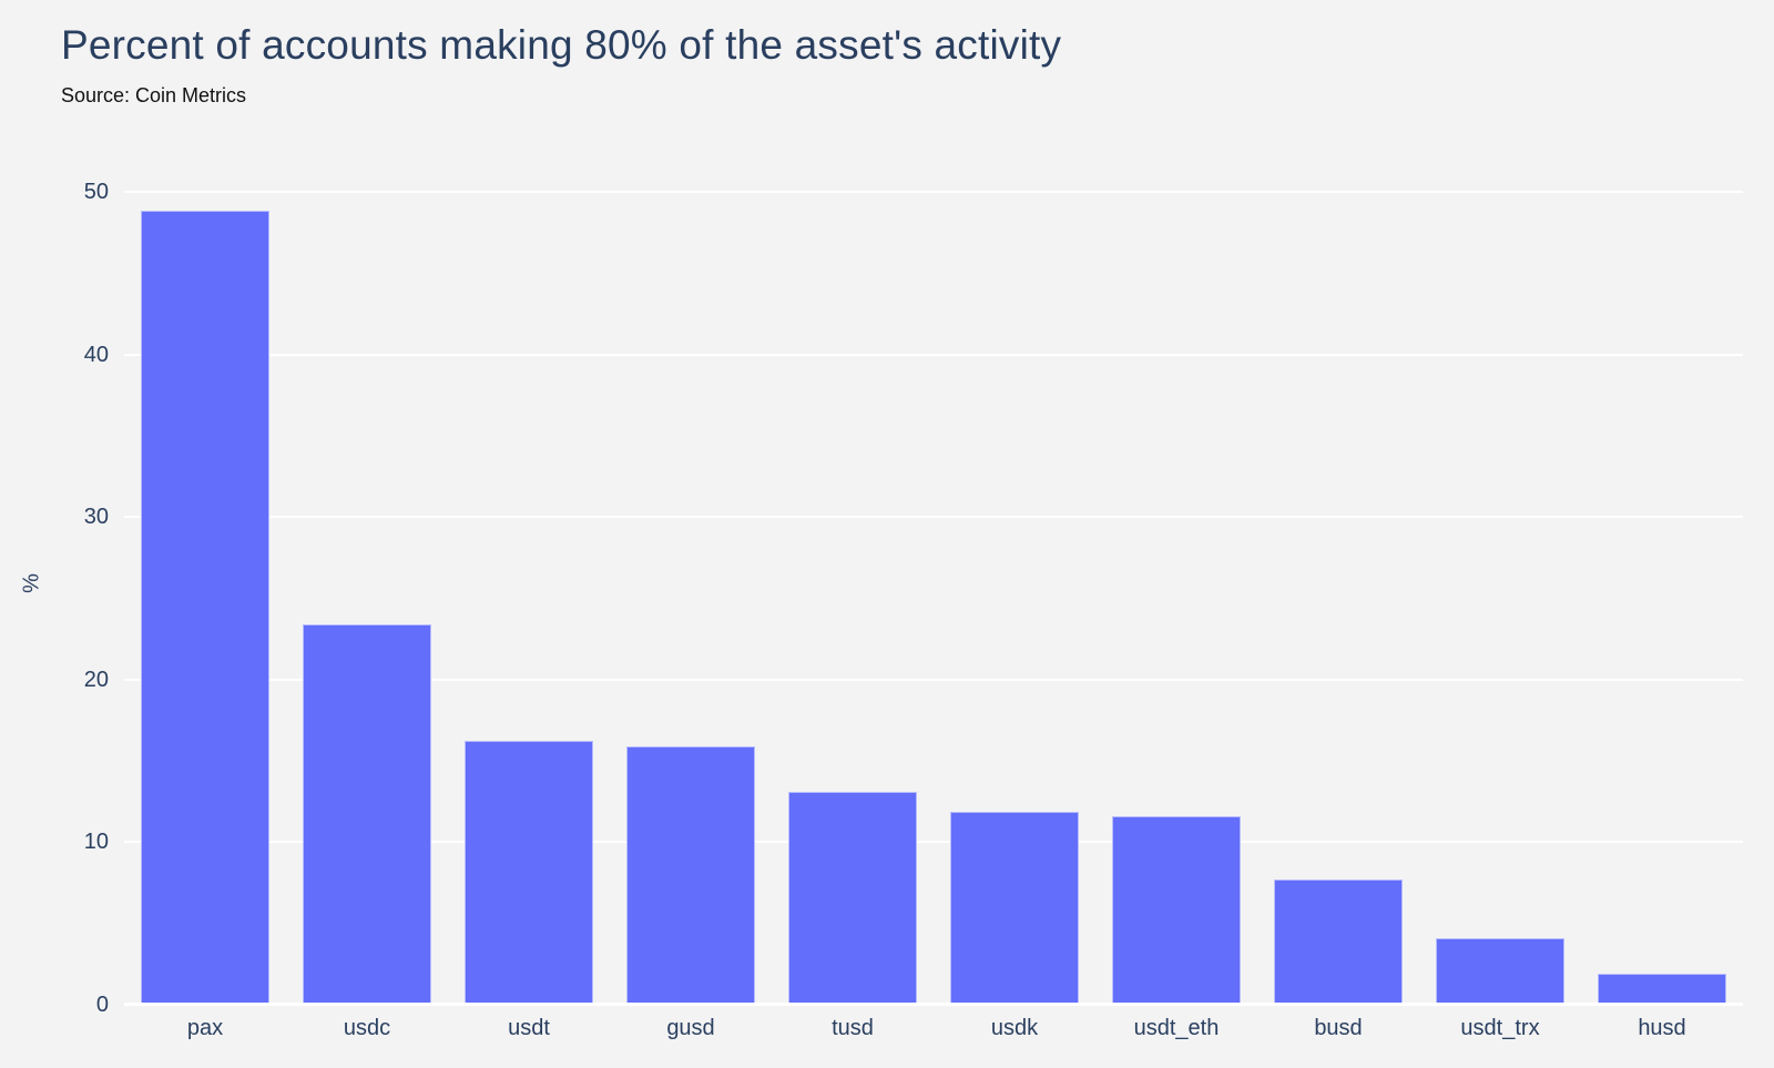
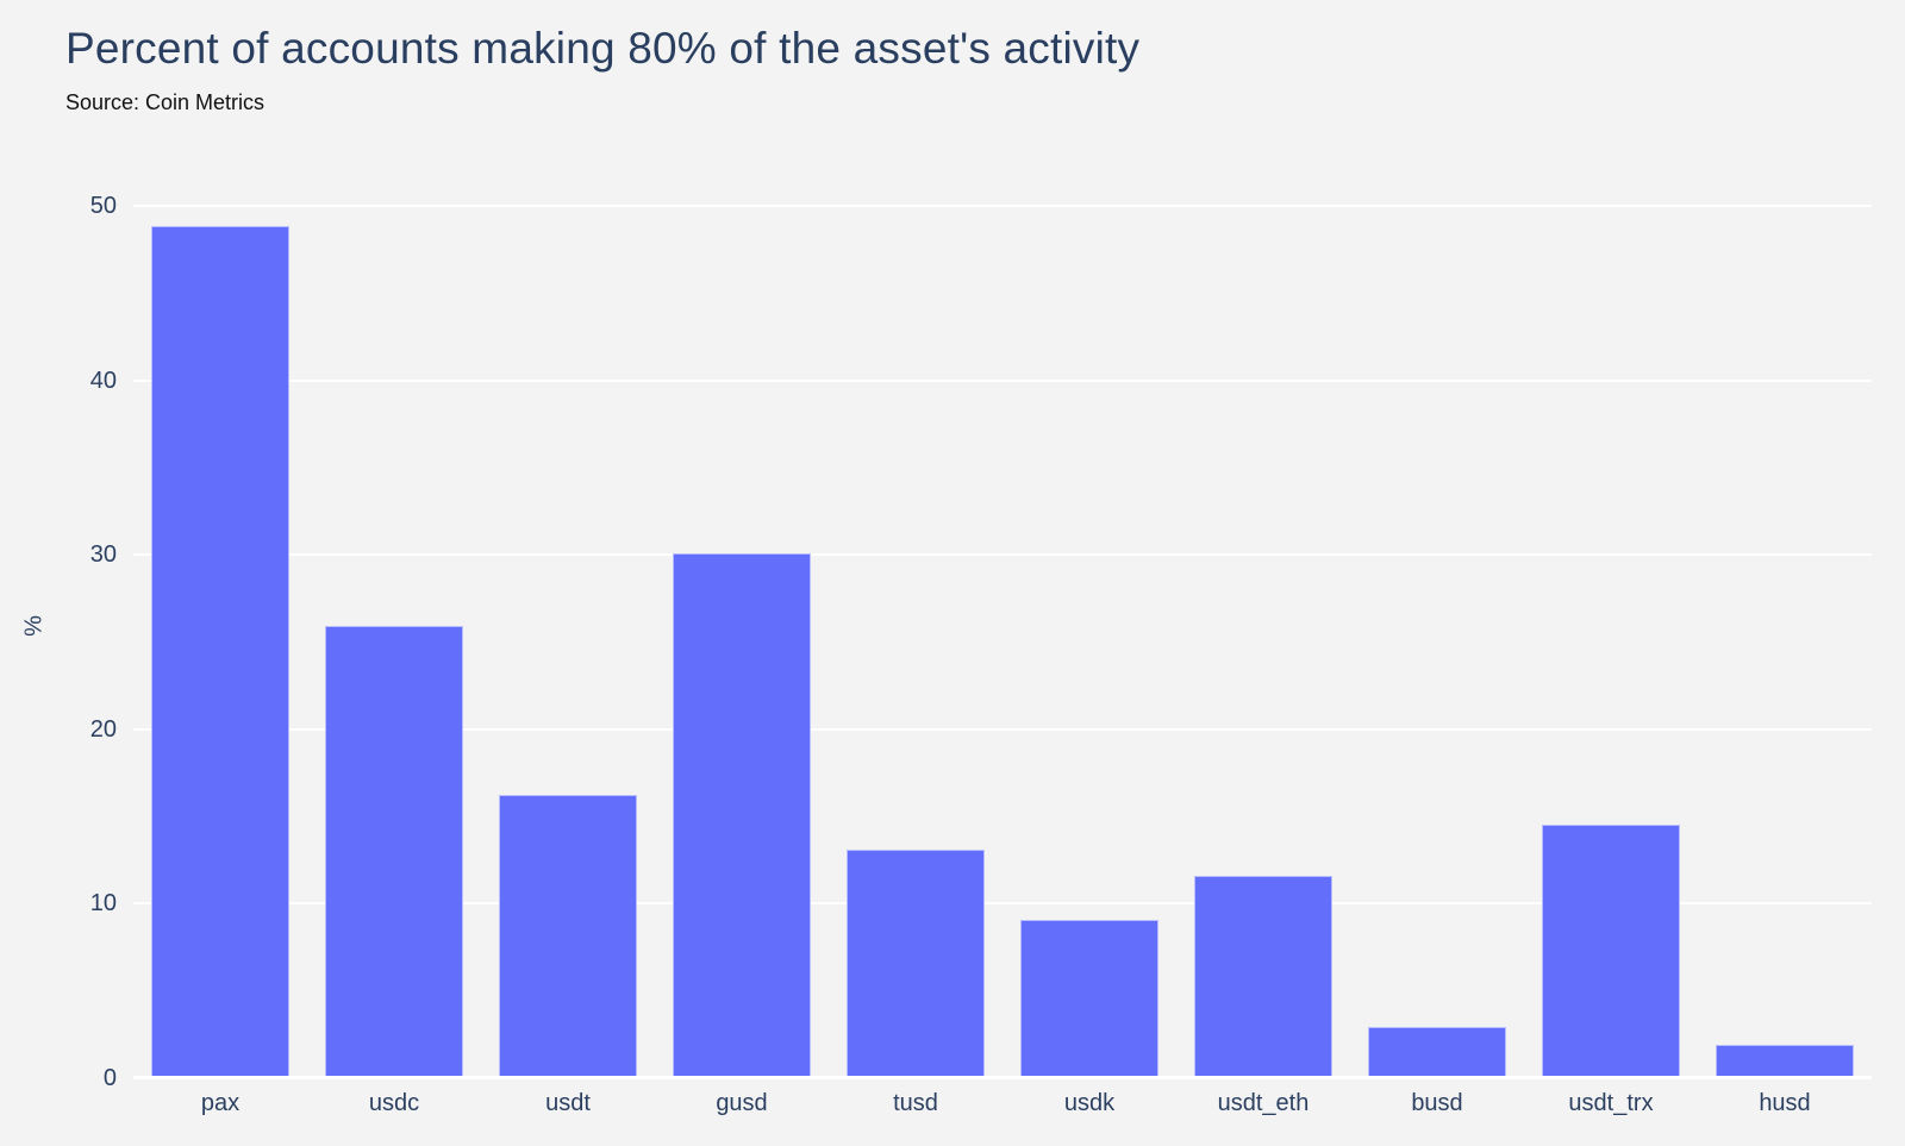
usdc: 23.4 -> 25.9
gusd: 15.9 -> 30.1
usdk: 11.9 -> 9.1
busd: 7.7 -> 2.9
usdt_trx: 4.1 -> 14.5
